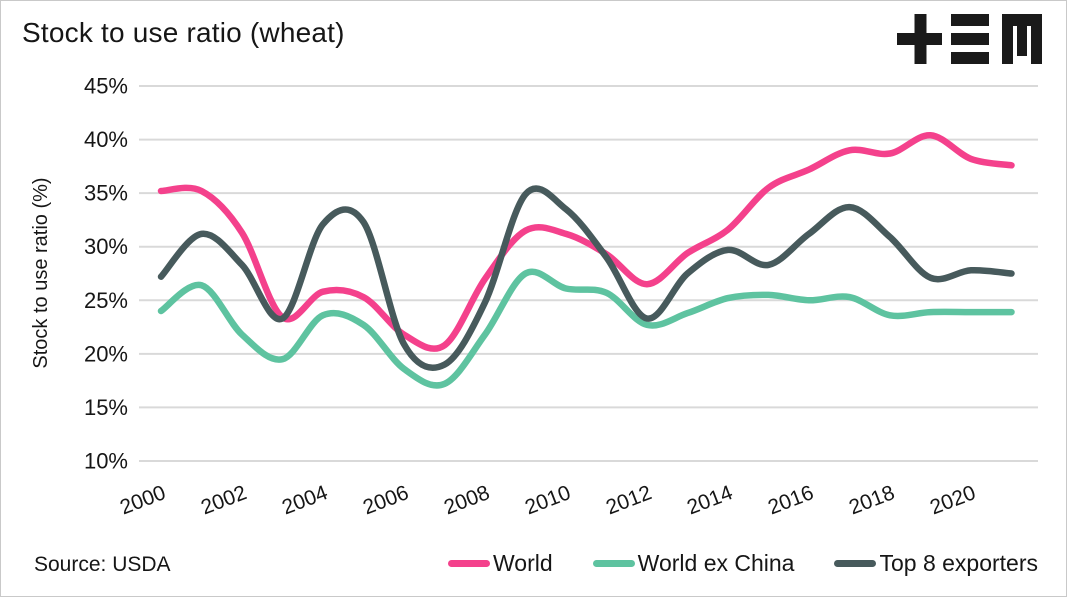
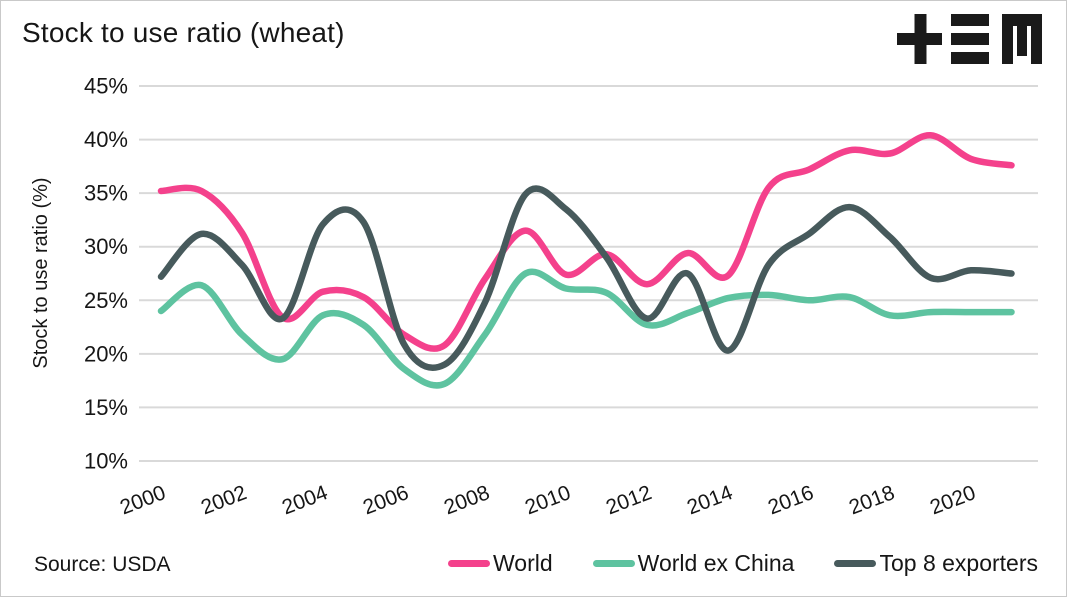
World/2010: 31.2% -> 27.4%
World/2014: 31.6% -> 27.3%
Top 8 exporters/2014: 29.7% -> 20.3%
